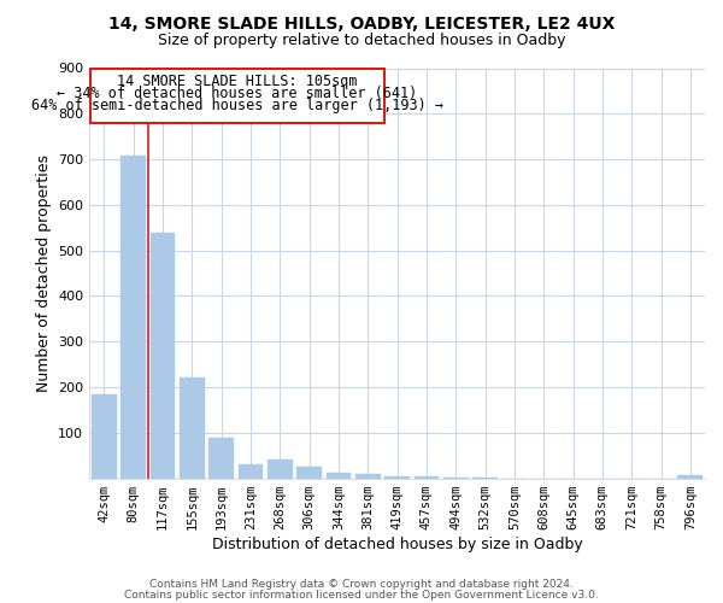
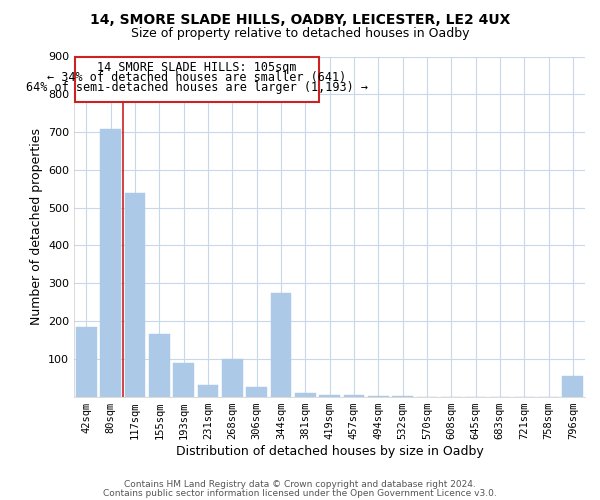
155sqm: 222 -> 165
268sqm: 40 -> 100
344sqm: 12 -> 275
796sqm: 7 -> 55
